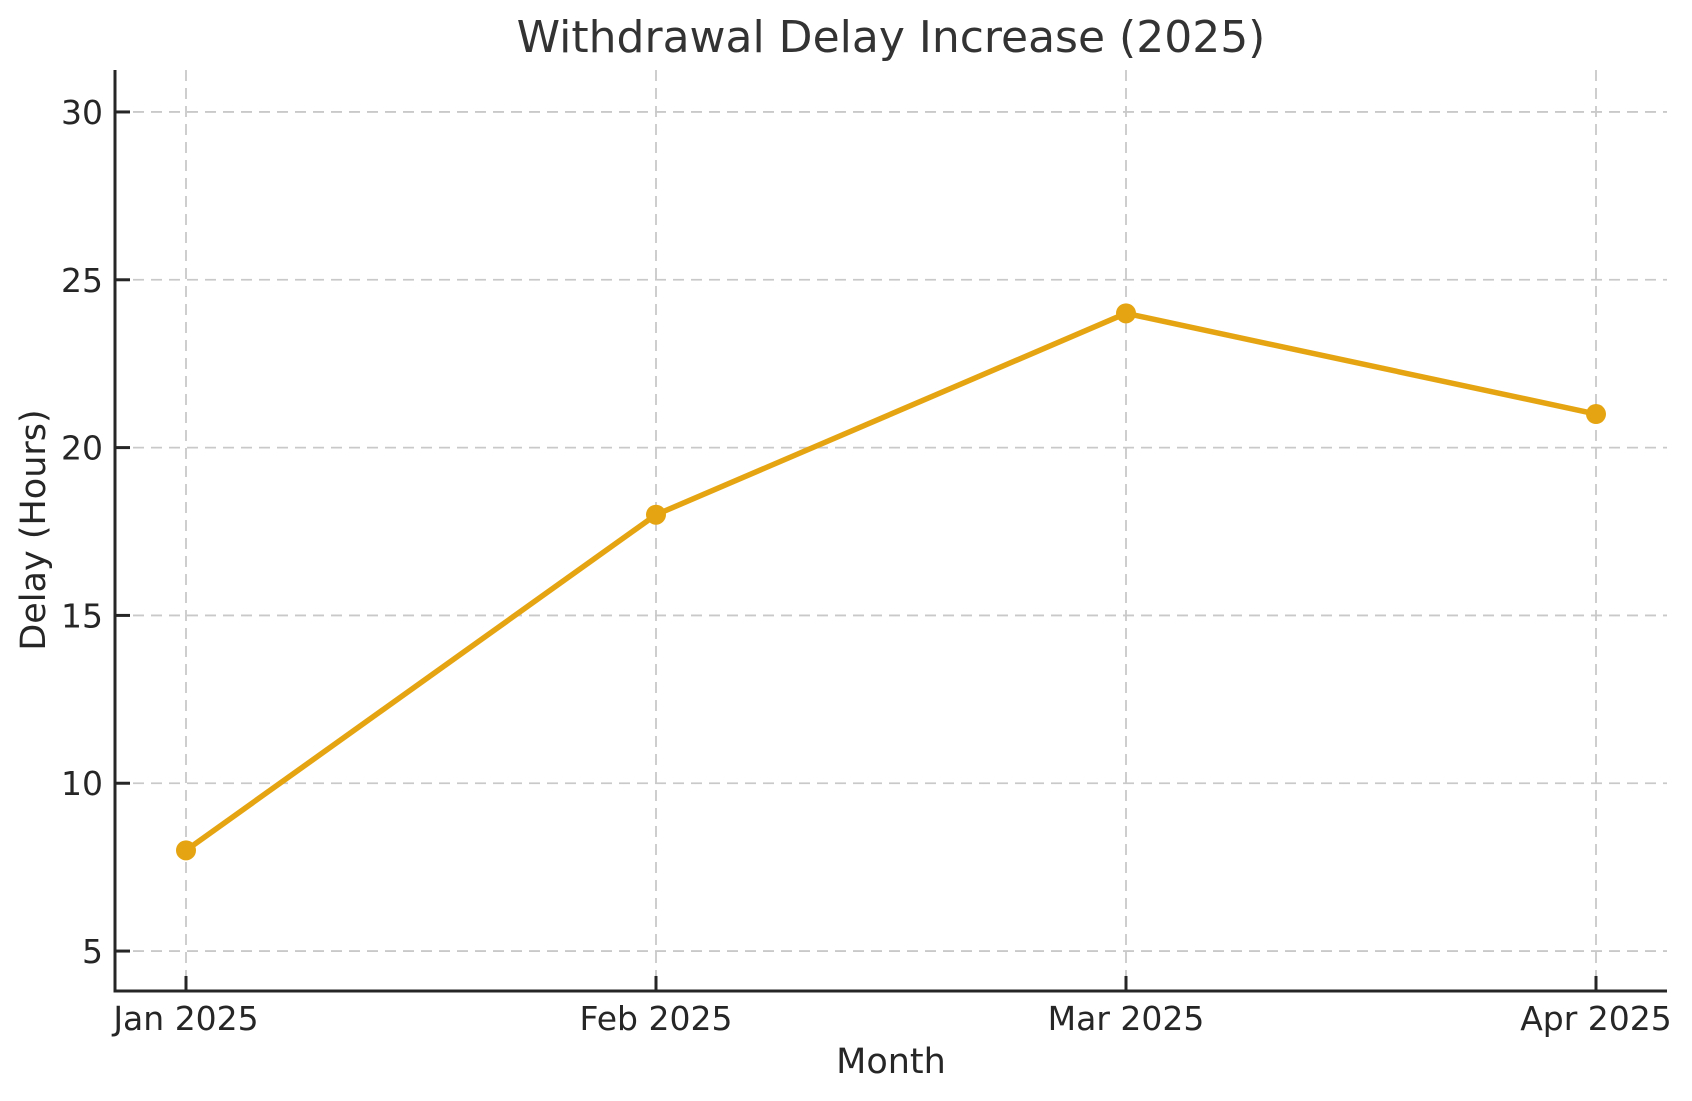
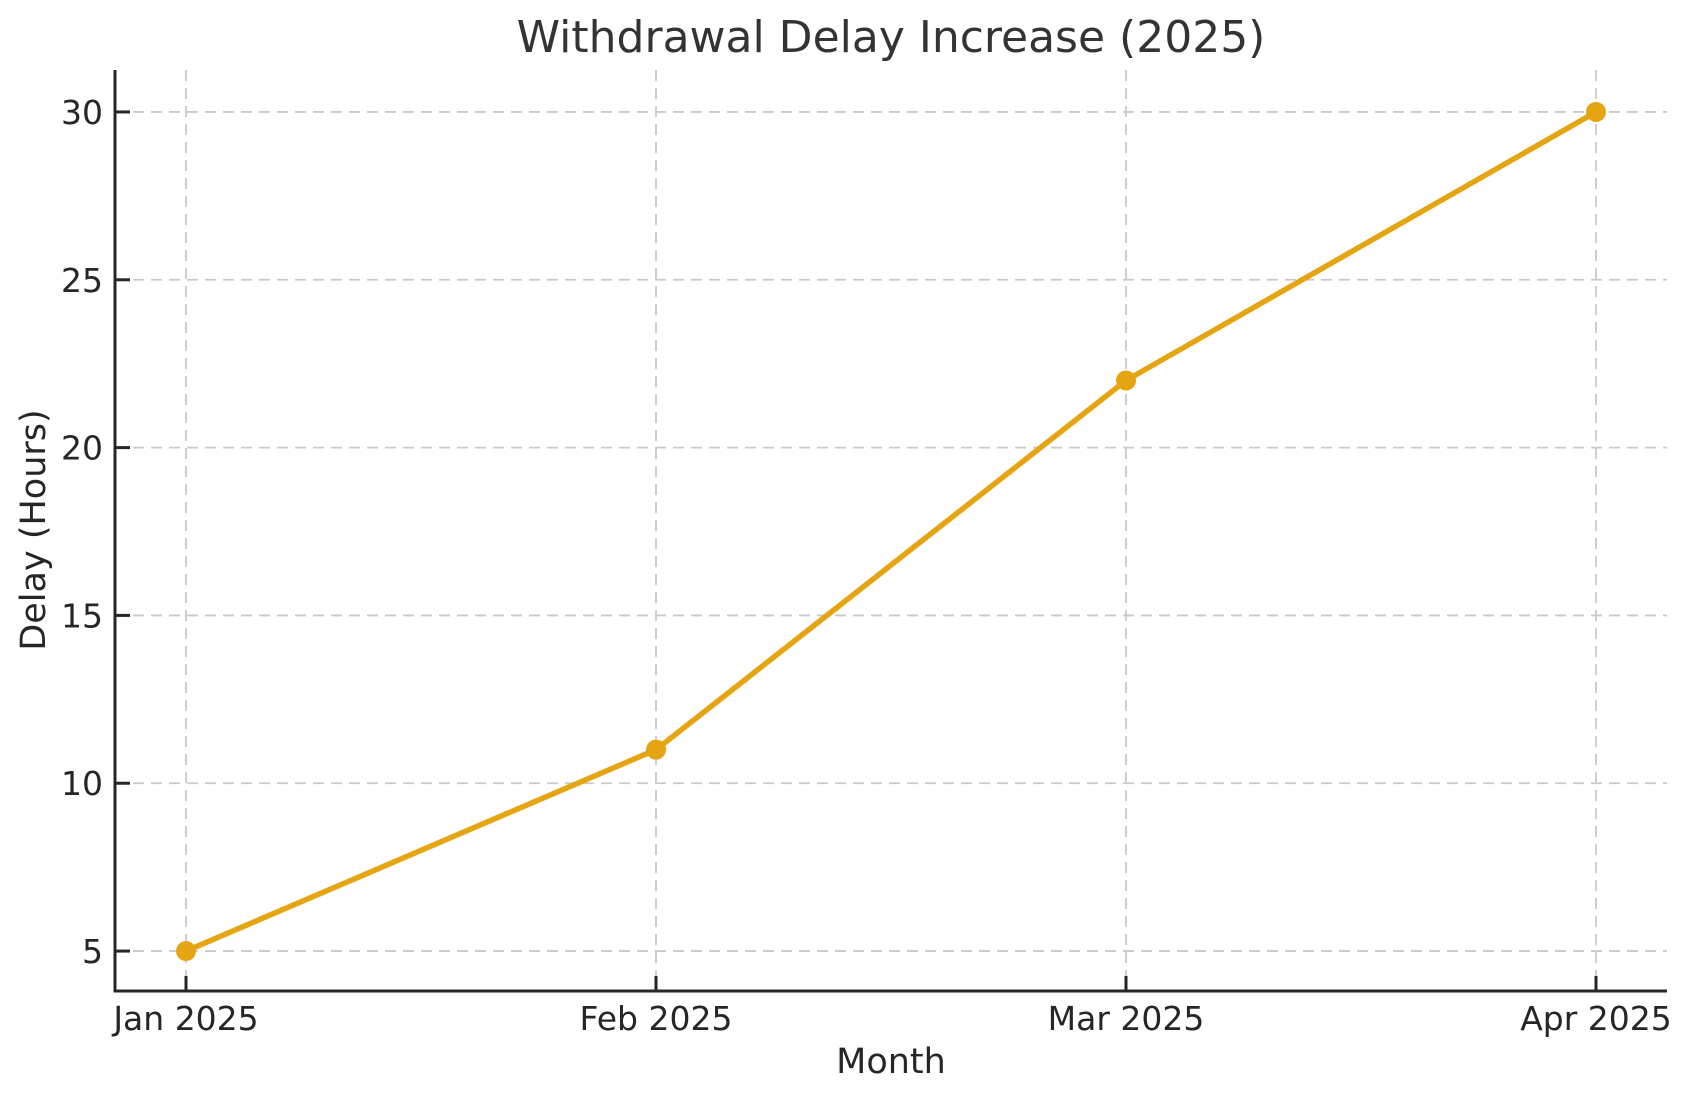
Jan 2025: 8 -> 5
Feb 2025: 18 -> 11
Mar 2025: 24 -> 22
Apr 2025: 21 -> 30
